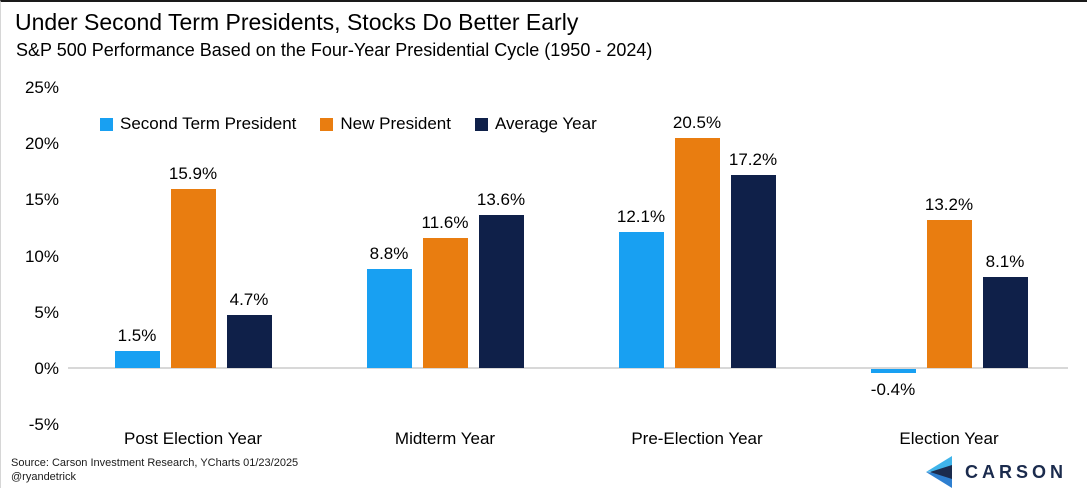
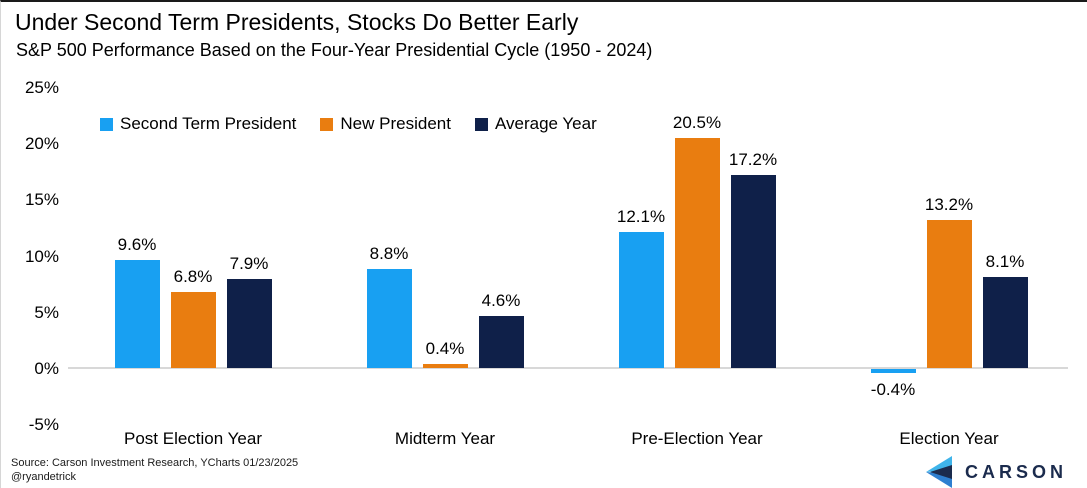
Second Term President/Post Election Year: 1.5% -> 9.6%
New President/Post Election Year: 15.9% -> 6.8%
Average Year/Post Election Year: 4.7% -> 7.9%
New President/Midterm Year: 11.6% -> 0.4%
Average Year/Midterm Year: 13.6% -> 4.6%
